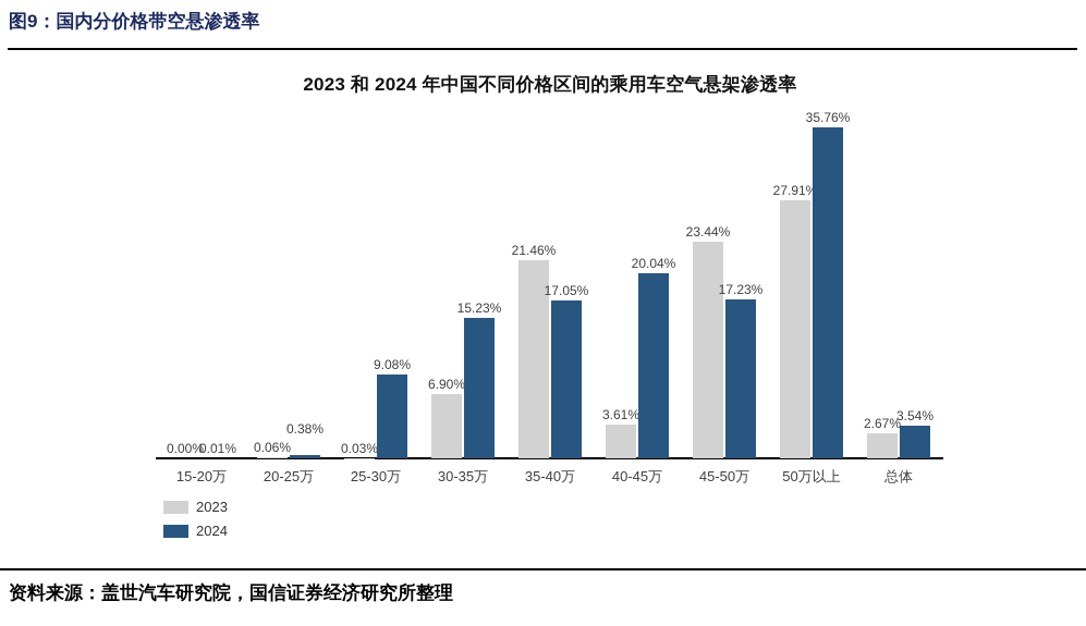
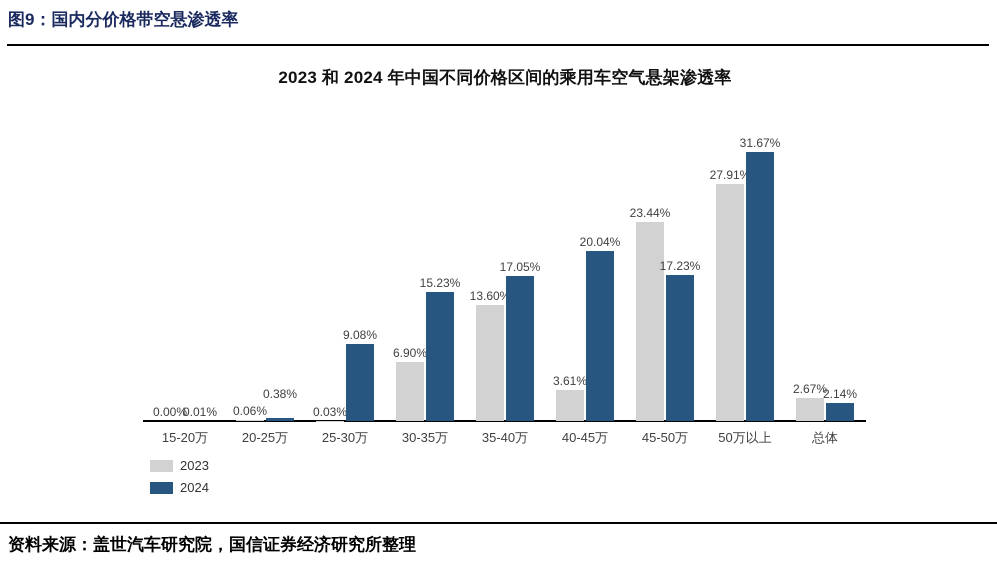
2023/35-40万: 21.46% -> 13.60%
2024/50万以上: 35.76% -> 31.67%
2024/总体: 3.54% -> 2.14%
